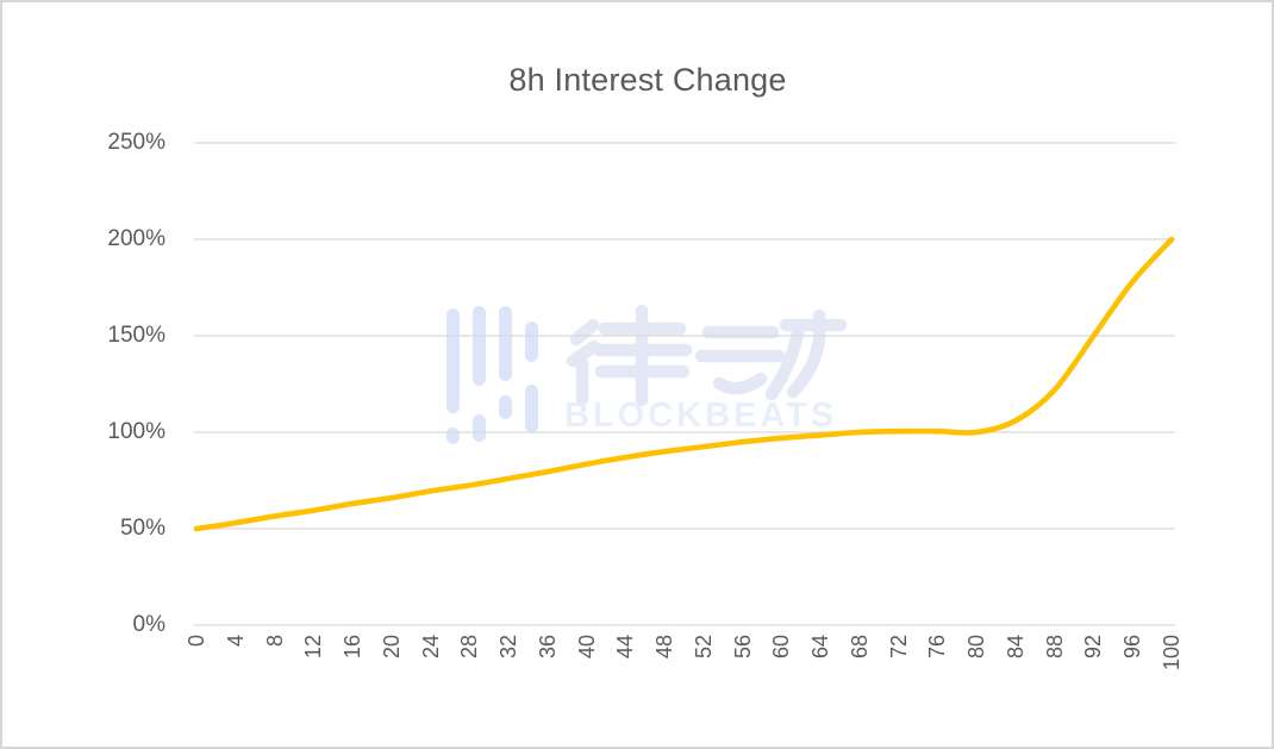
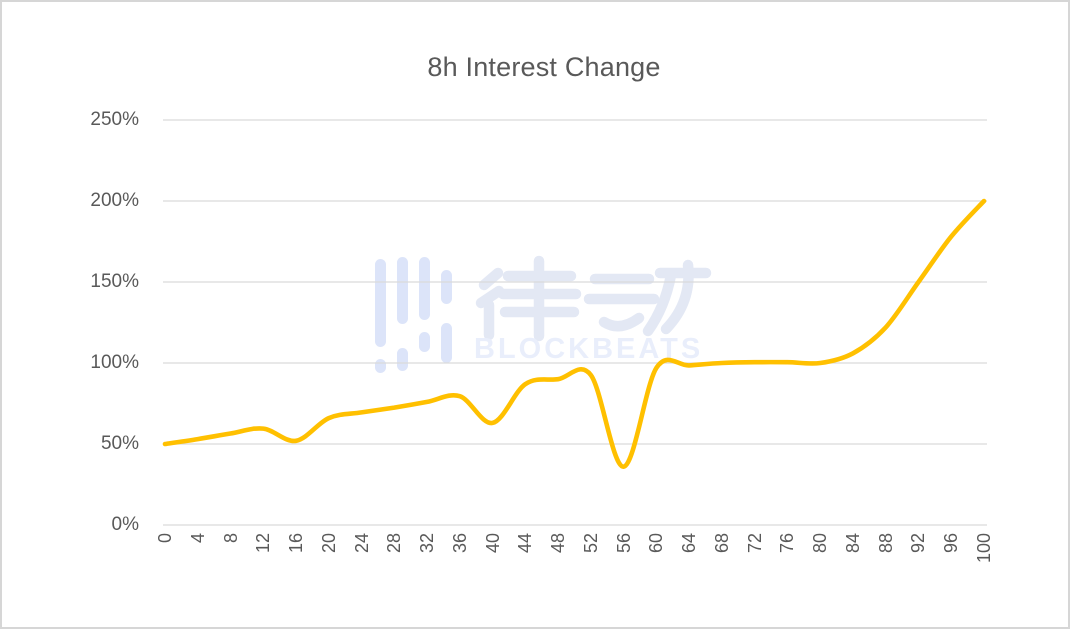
16: 63% -> 52%
40: 84% -> 63%
56: 95% -> 36%
